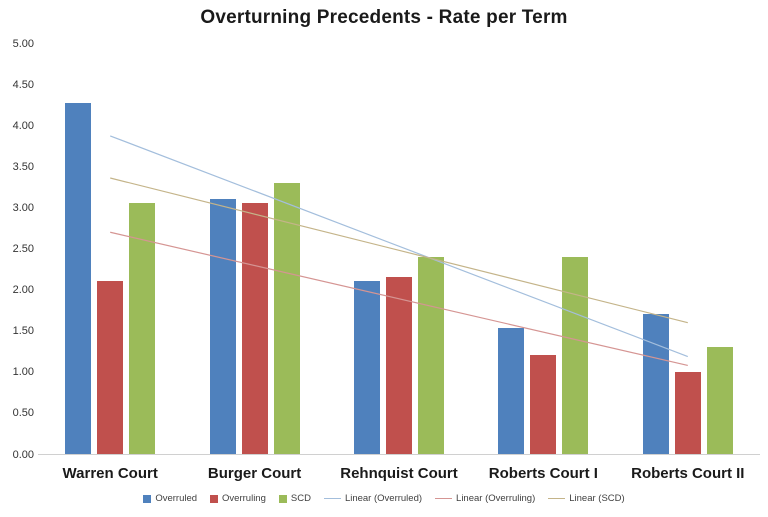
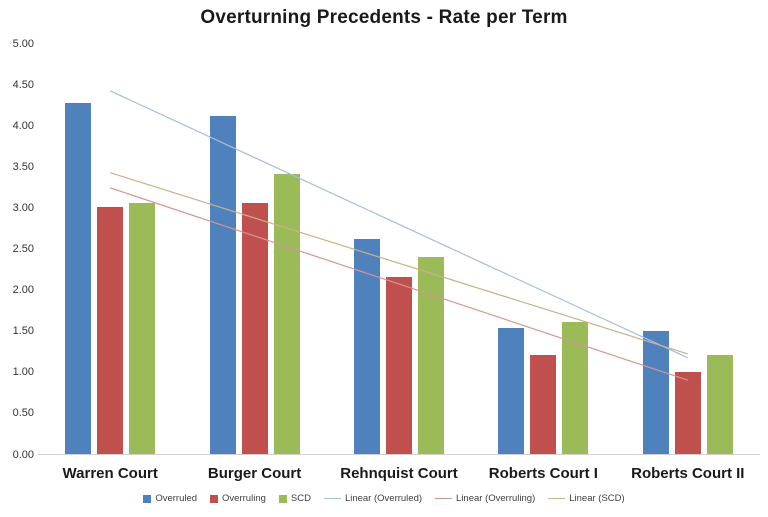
Overruling/Warren Court: 2.1 -> 3.0
Overruled/Burger Court: 3.1 -> 4.1
SCD/Burger Court: 3.3 -> 3.4
Overruled/Rehnquist Court: 2.1 -> 2.6
SCD/Roberts Court I: 2.4 -> 1.6
Overruled/Roberts Court II: 1.7 -> 1.5
SCD/Roberts Court II: 1.3 -> 1.2
